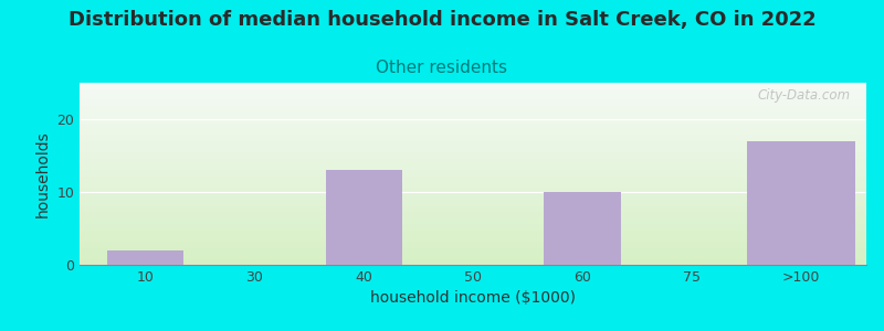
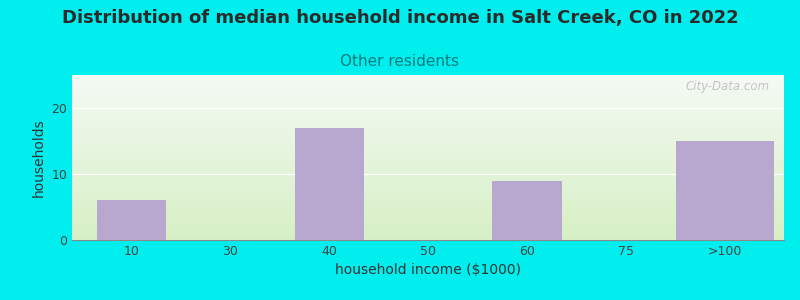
10: 2 -> 6
40: 13 -> 17
60: 10 -> 9
>100: 17 -> 15
